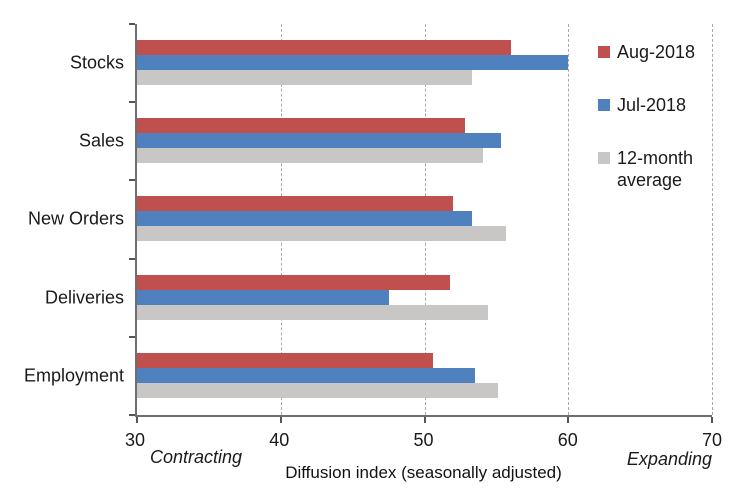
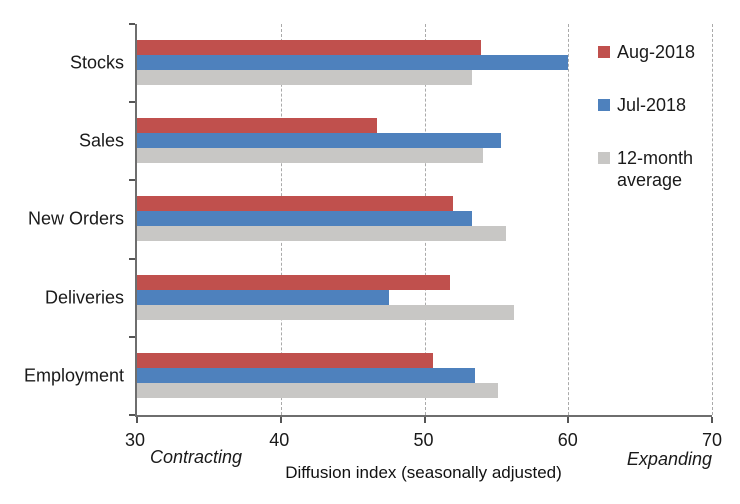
Aug-2018/Stocks: 56.0 -> 53.9
Aug-2018/Sales: 52.8 -> 46.7
12-month average/Deliveries: 54.4 -> 56.2
